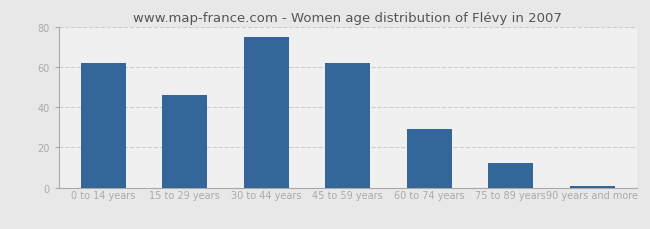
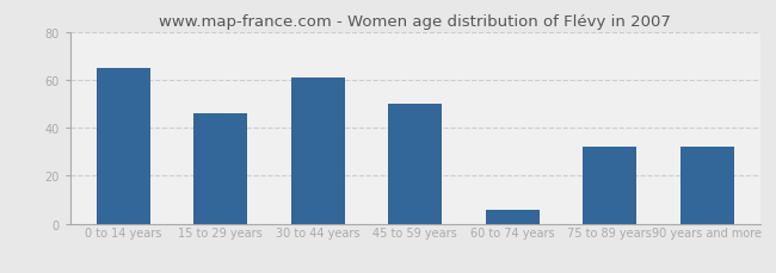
0 to 14 years: 62 -> 65
30 to 44 years: 75 -> 61
45 to 59 years: 62 -> 50
60 to 74 years: 29 -> 6
75 to 89 years: 12 -> 32
90 years and more: 1 -> 32
